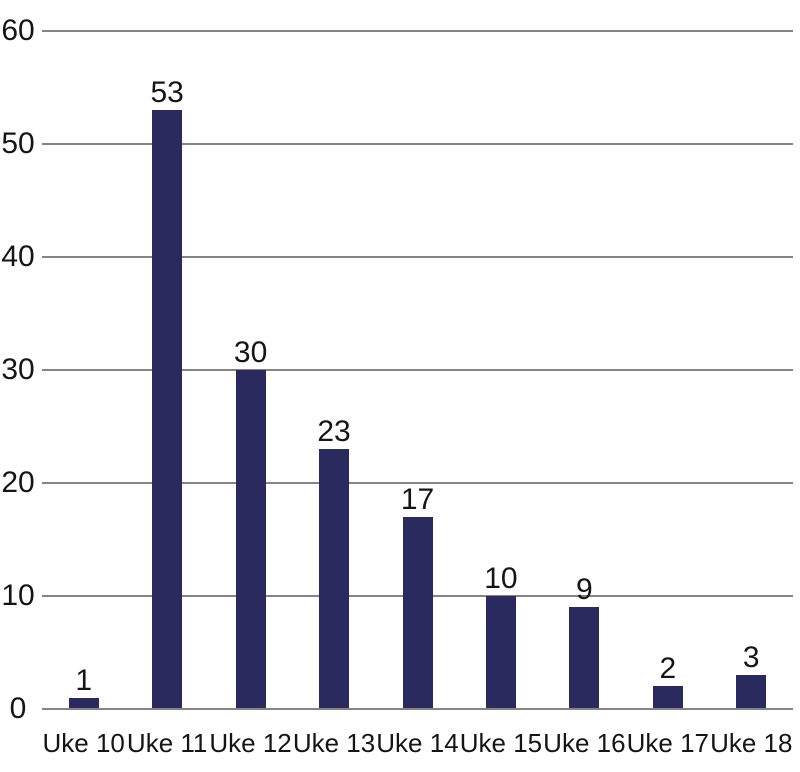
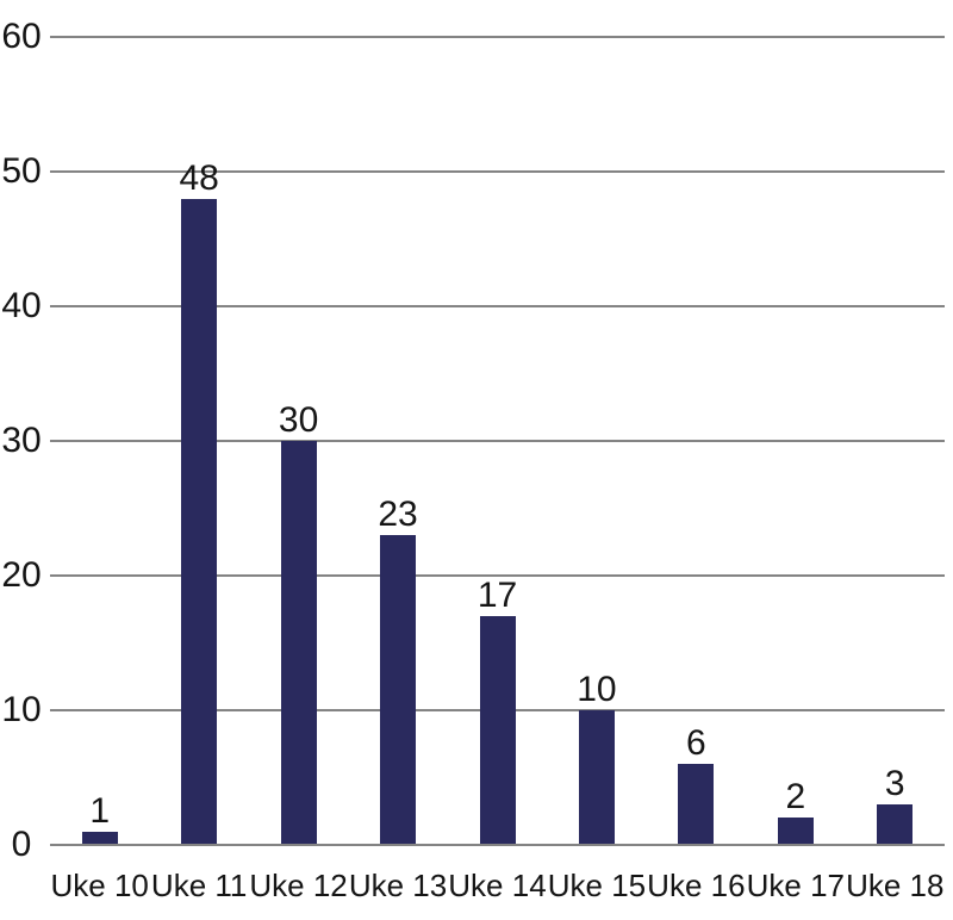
Uke 11: 53 -> 48
Uke 16: 9 -> 6
